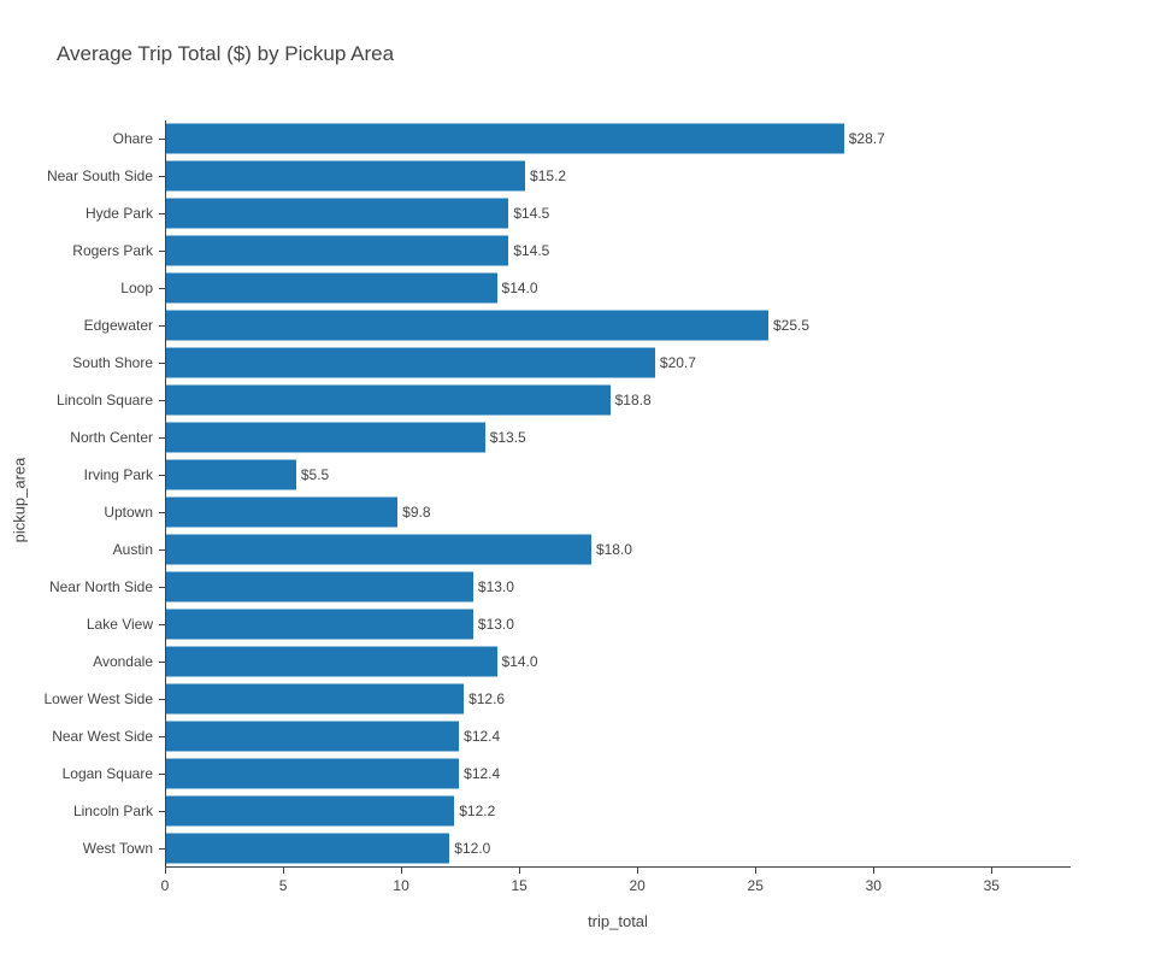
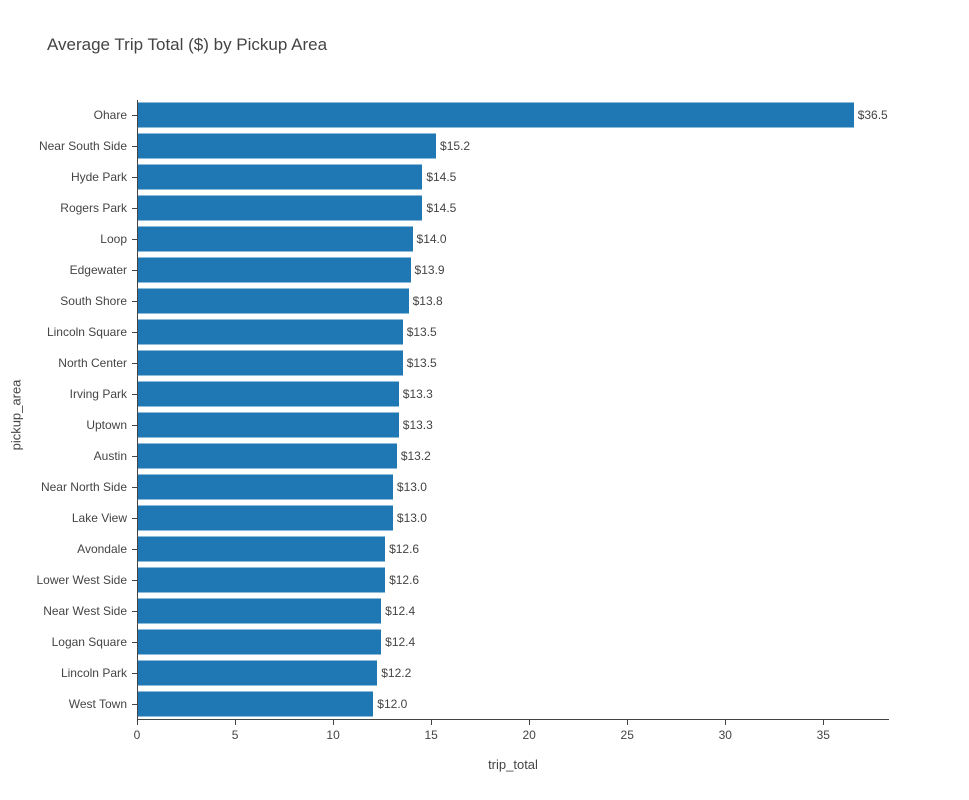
Ohare: $28.7 -> $36.5
Edgewater: $25.5 -> $13.9
South Shore: $20.7 -> $13.8
Lincoln Square: $18.8 -> $13.5
Irving Park: $5.5 -> $13.3
Uptown: $9.8 -> $13.3
Austin: $18.0 -> $13.2
Avondale: $14.0 -> $12.6
